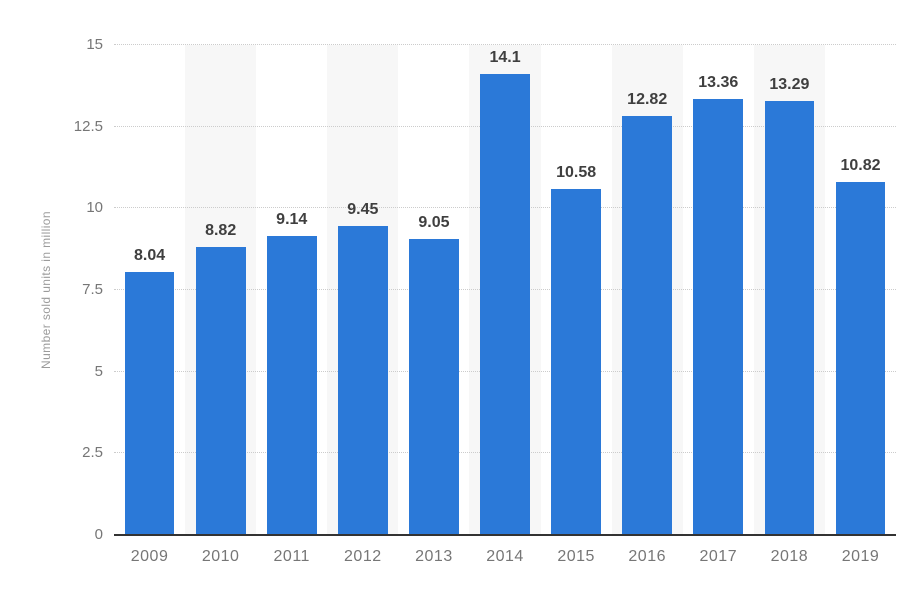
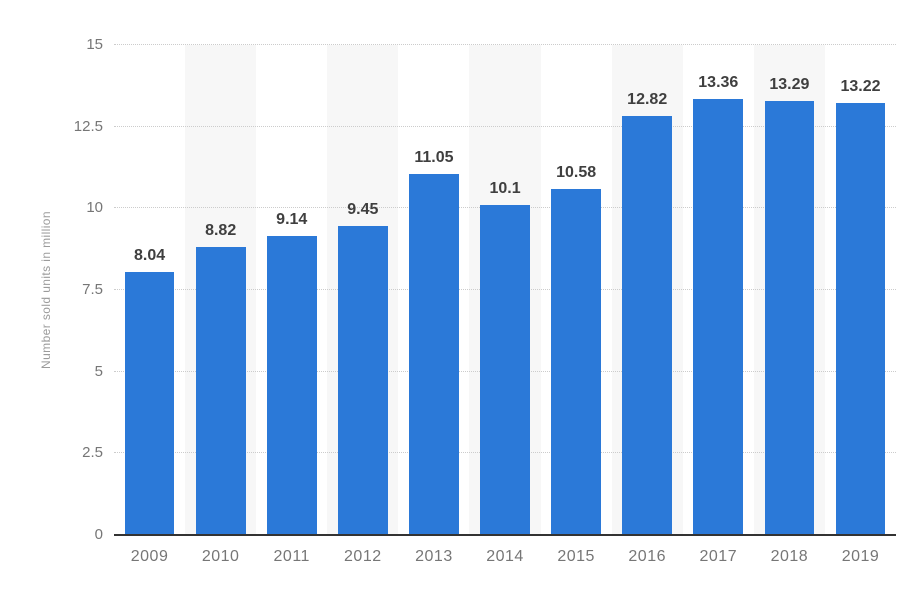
2013: 9.05 -> 11.05
2014: 14.1 -> 10.1
2019: 10.82 -> 13.22
